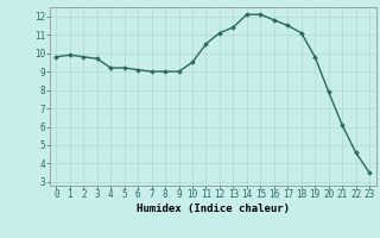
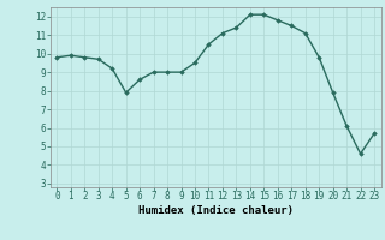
5: 9.2 -> 7.9
6: 9.1 -> 8.6
23: 3.5 -> 5.7
